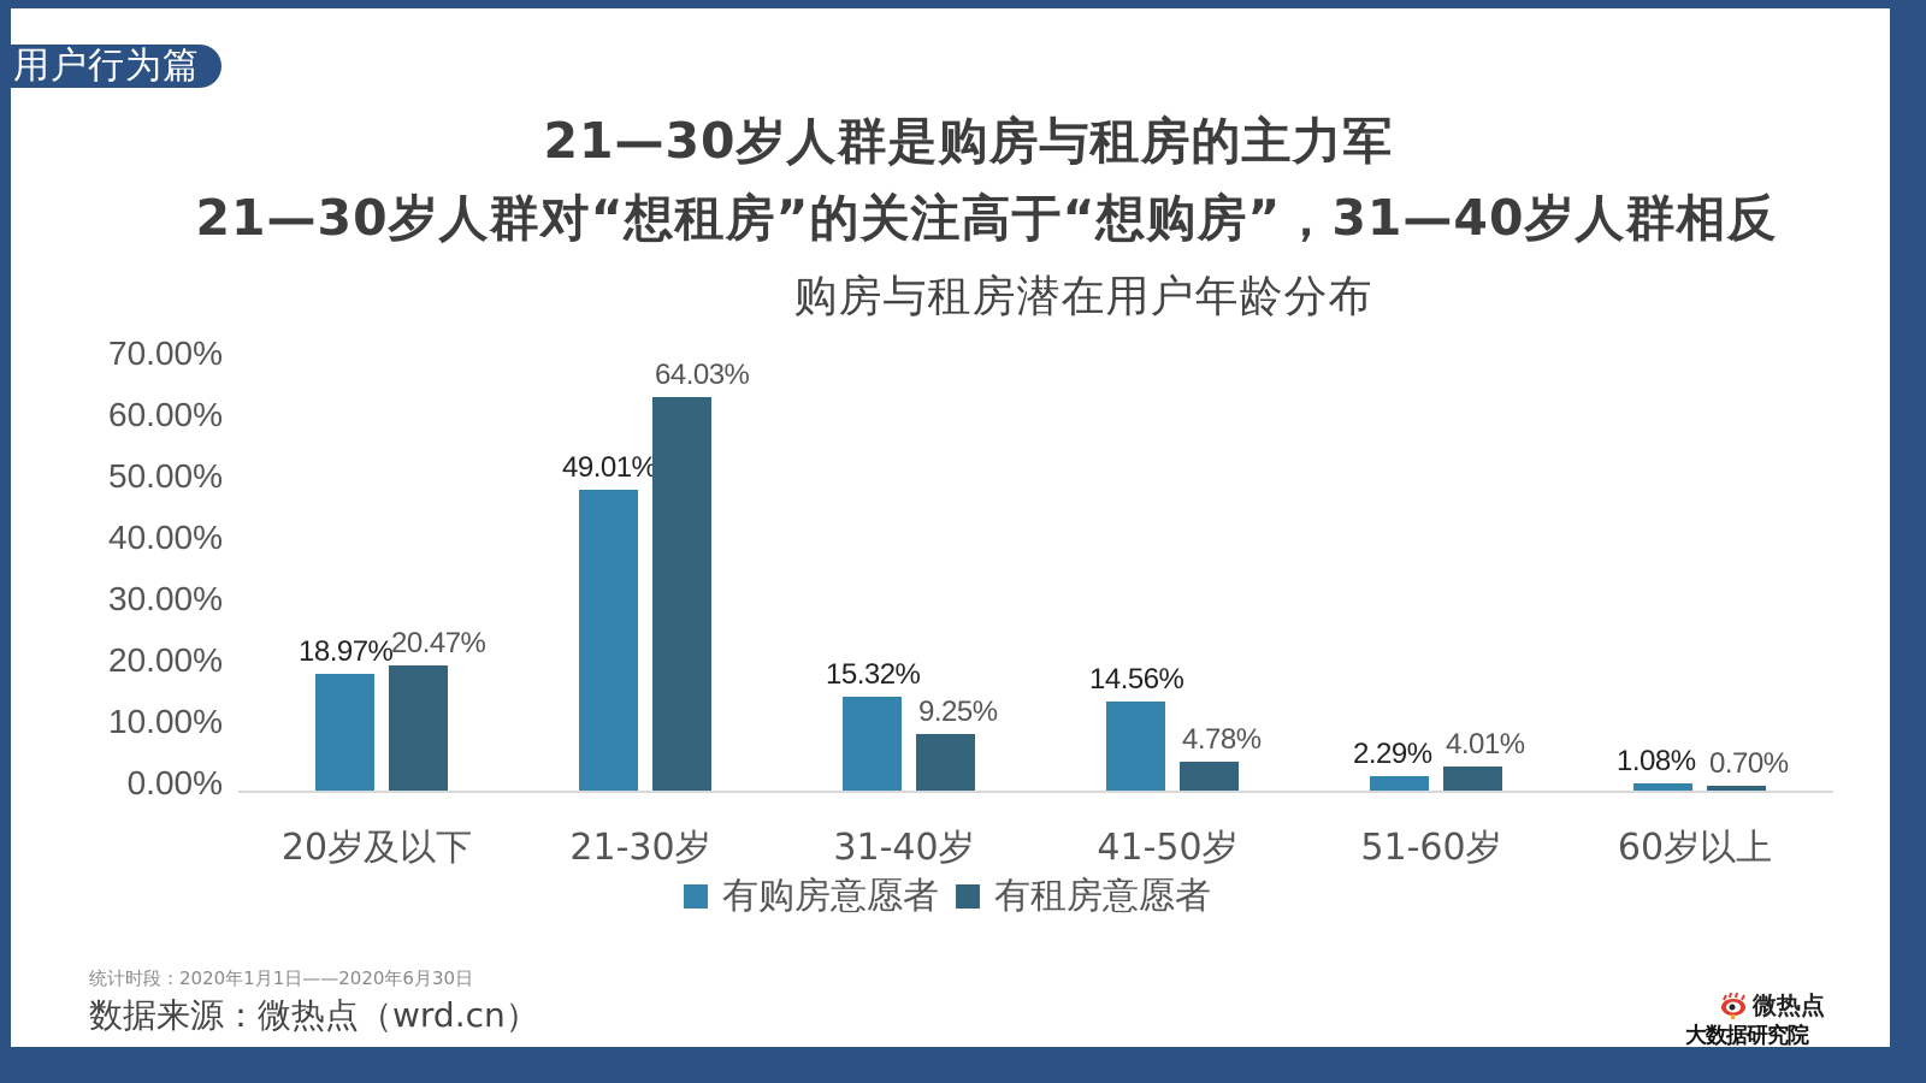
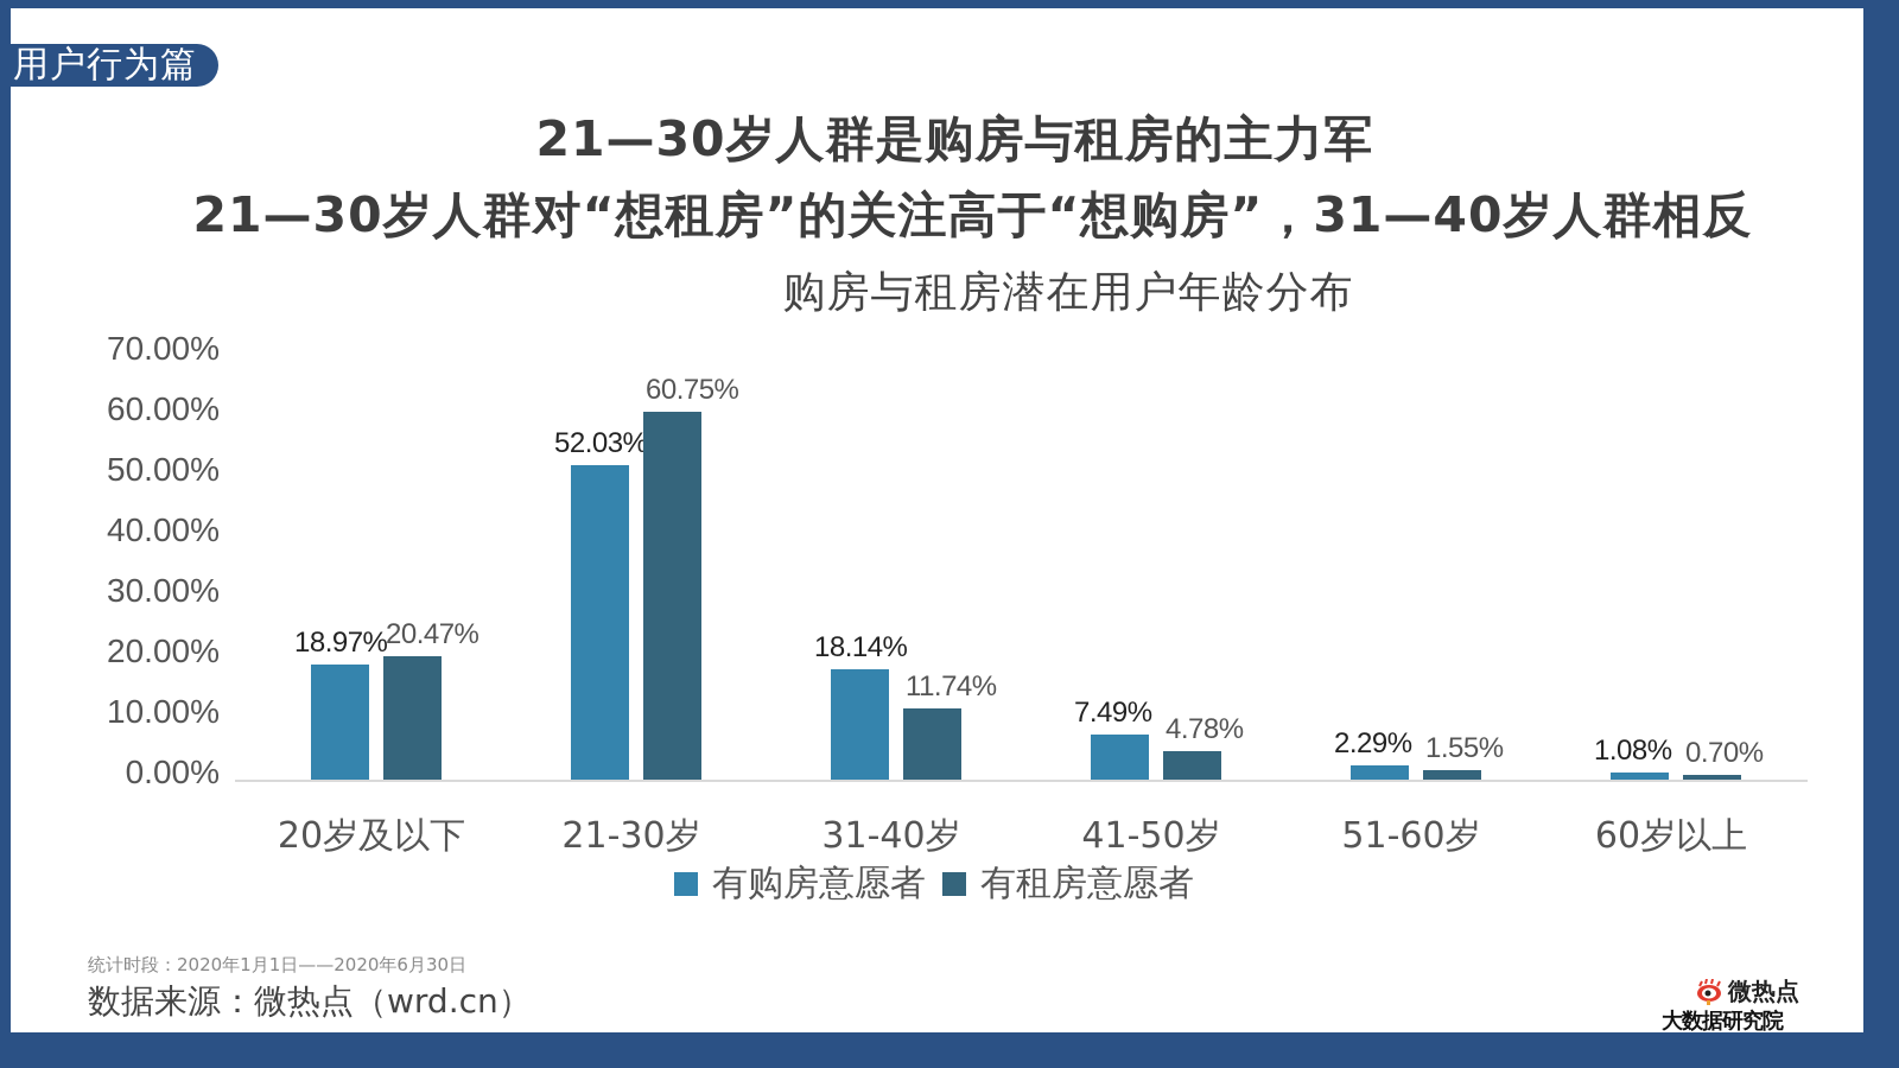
有购房意愿者/21-30岁: 49.01% -> 52.03%
有租房意愿者/21-30岁: 64.03% -> 60.75%
有购房意愿者/31-40岁: 15.32% -> 18.14%
有租房意愿者/31-40岁: 9.25% -> 11.74%
有购房意愿者/41-50岁: 14.56% -> 7.49%
有租房意愿者/51-60岁: 4.01% -> 1.55%
